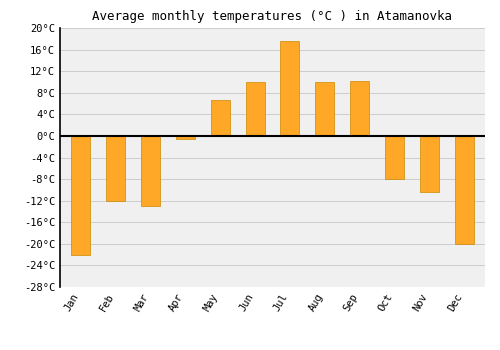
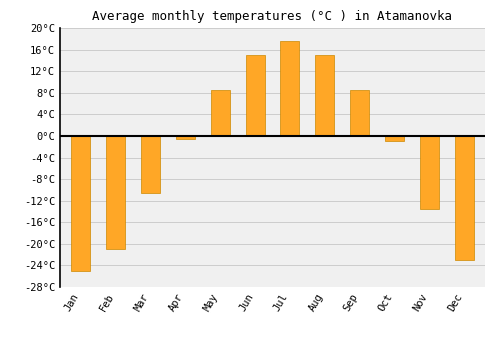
Jan: -22.0°C -> -25.0°C
Feb: -12.0°C -> -21.0°C
Mar: -13.0°C -> -10.5°C
May: 6.6°C -> 8.5°C
Jun: 10.0°C -> 15.0°C
Aug: 10.0°C -> 15.0°C
Sep: 10.2°C -> 8.5°C
Oct: -8.0°C -> -1.0°C
Nov: -10.4°C -> -13.5°C
Dec: -20.0°C -> -23.0°C
